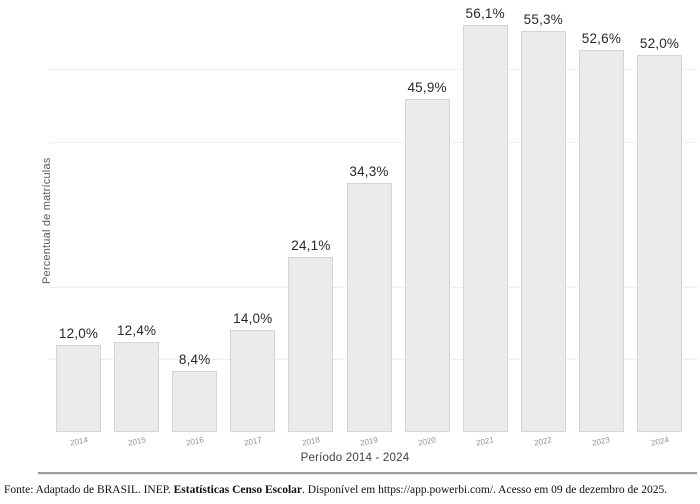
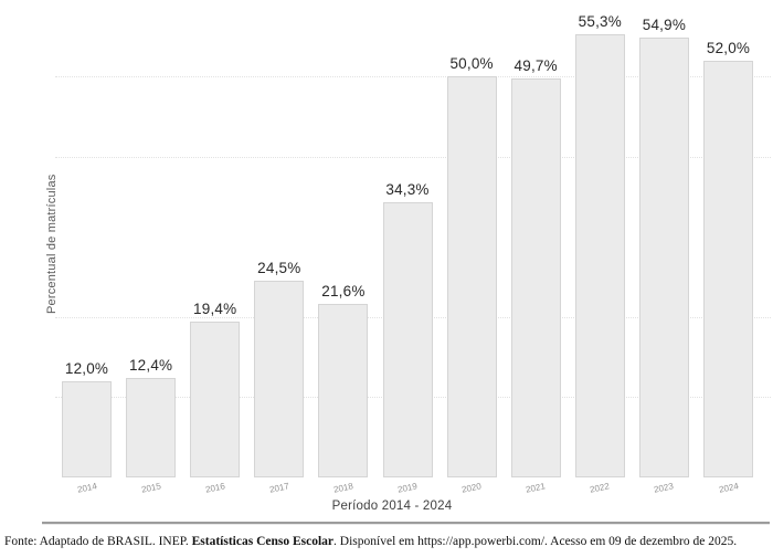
2016: 8,4% -> 19,4%
2017: 14,0% -> 24,5%
2018: 24,1% -> 21,6%
2020: 45,9% -> 50,0%
2021: 56,1% -> 49,7%
2023: 52,6% -> 54,9%
